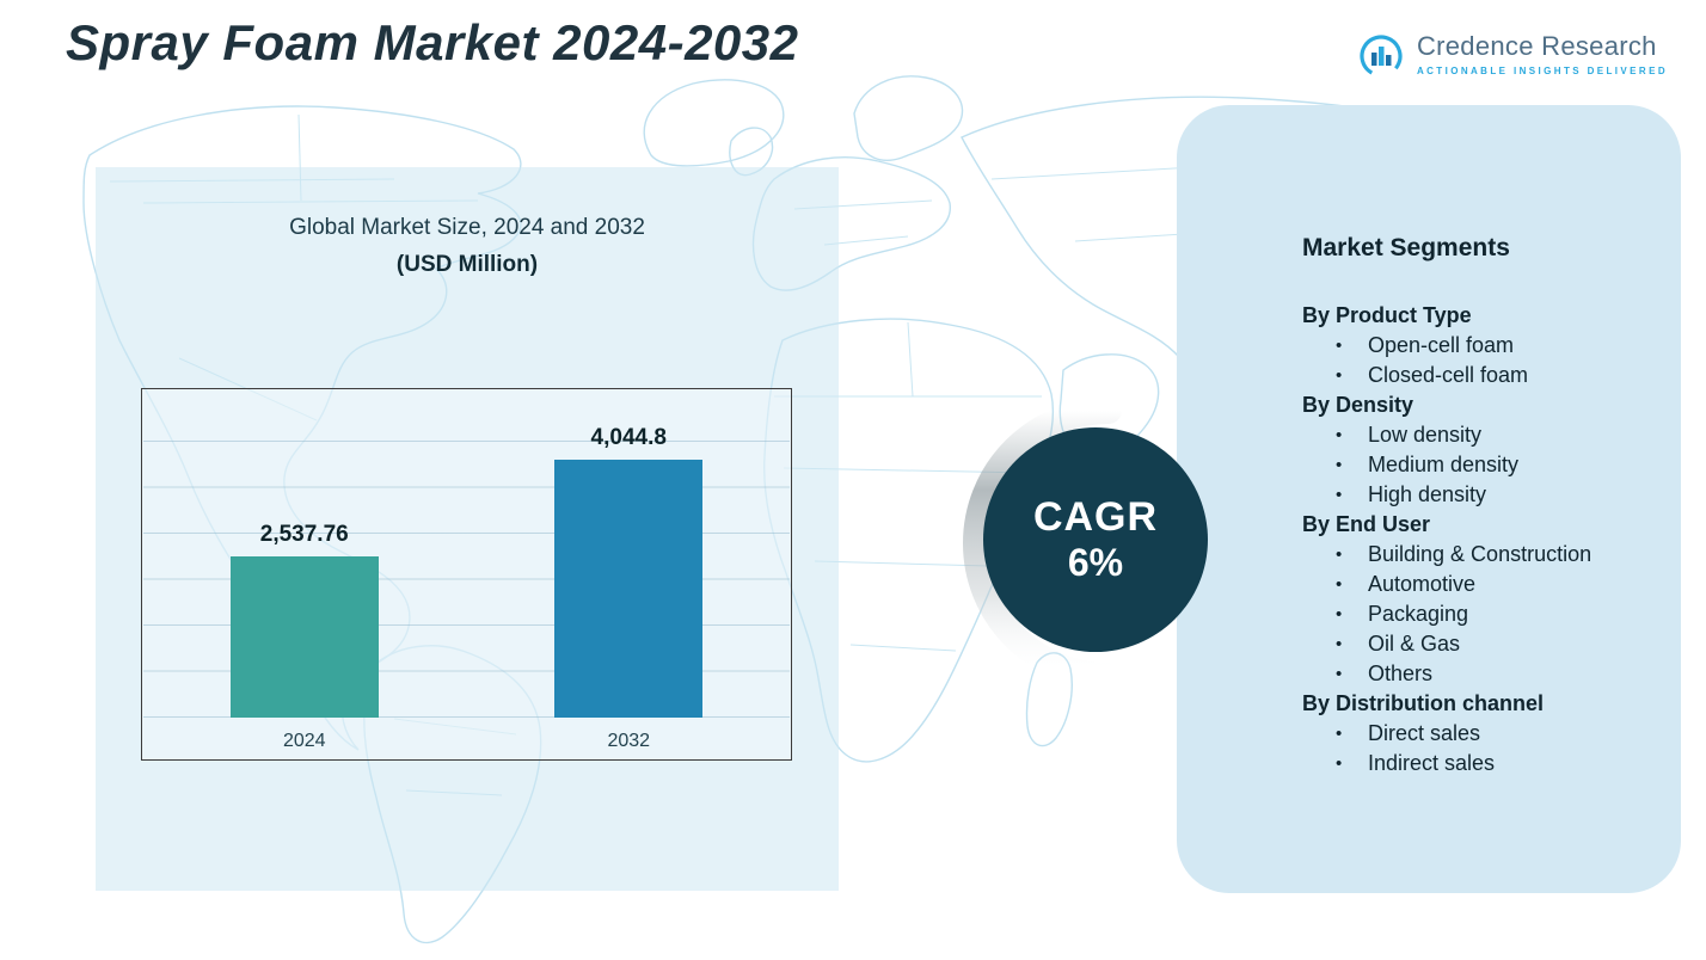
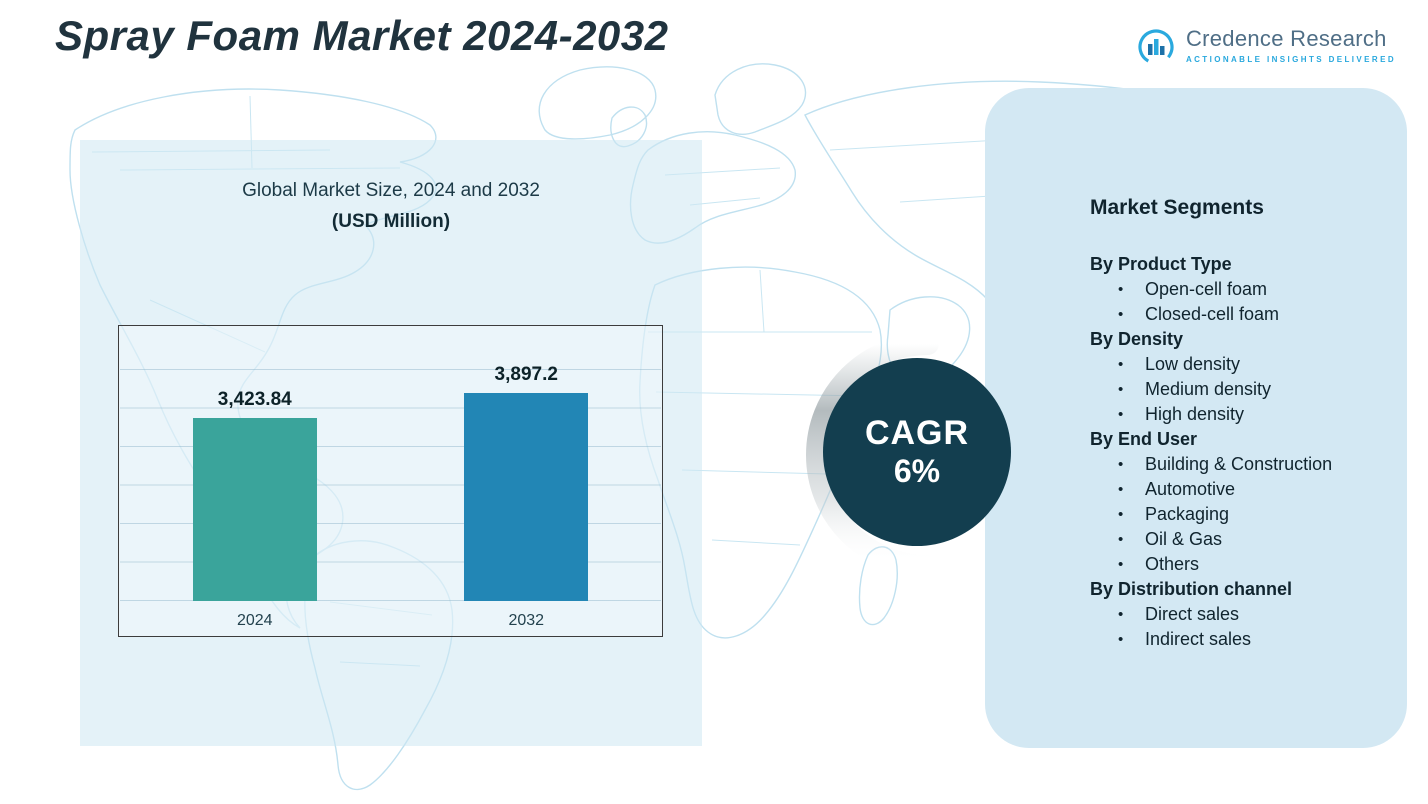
2024: 2,537.76 -> 3,423.84
2032: 4,044.8 -> 3,897.2
